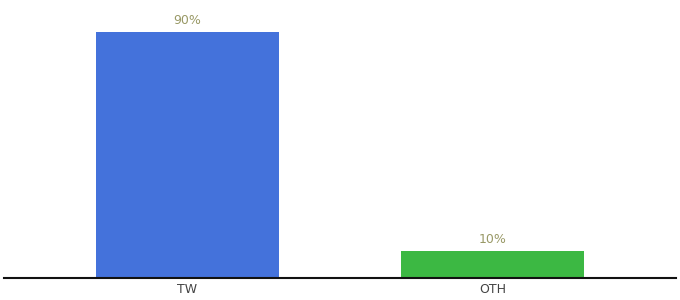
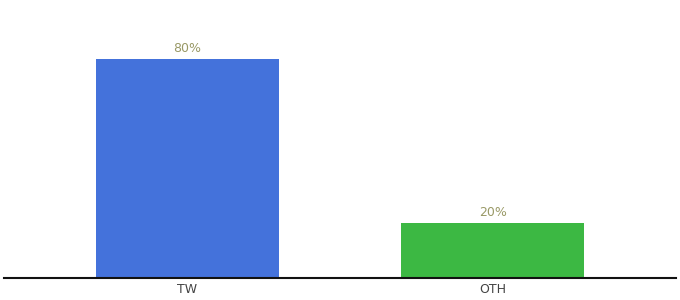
TW: 90% -> 80%
OTH: 10% -> 20%
